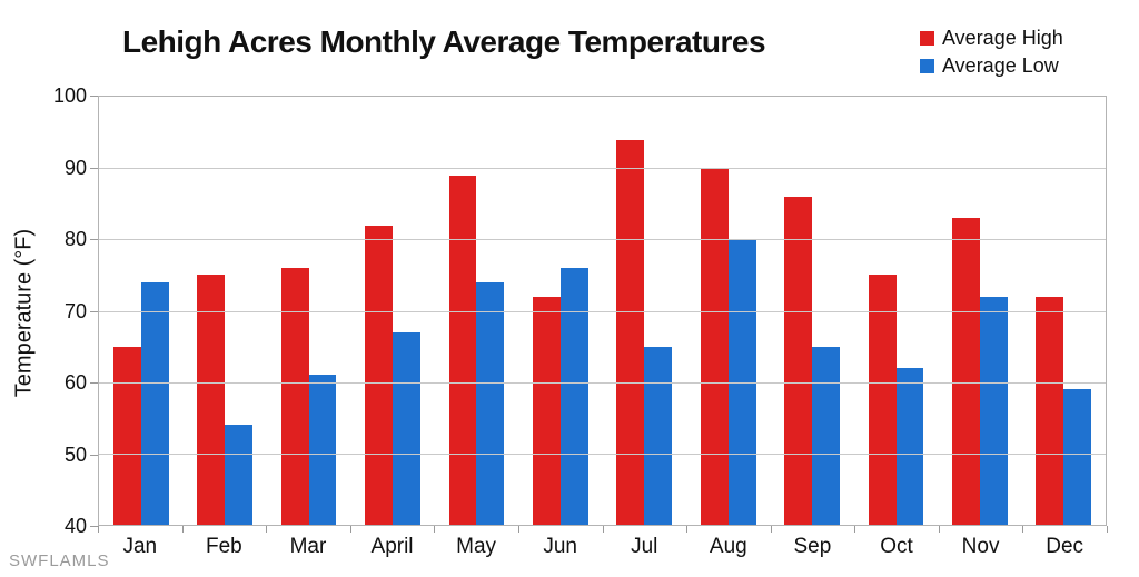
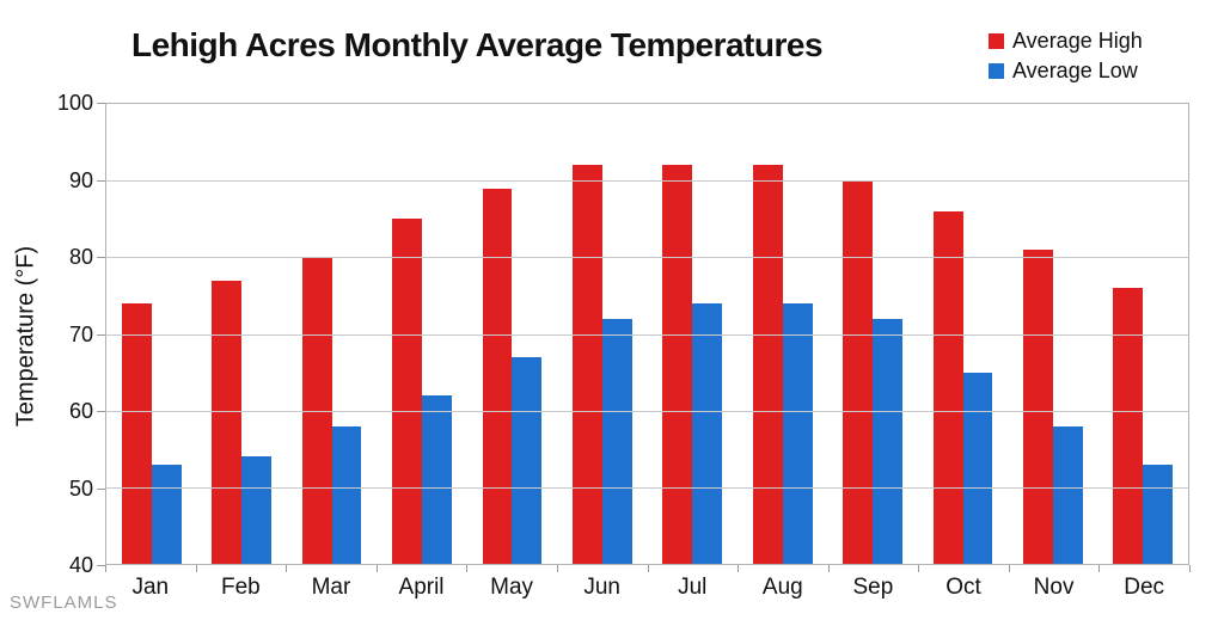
Average High/Jan: 65 -> 74
Average Low/Jan: 74 -> 53
Average High/Feb: 75 -> 77
Average High/Mar: 76 -> 80
Average Low/Mar: 61 -> 58
Average High/April: 82 -> 85
Average Low/April: 67 -> 62
Average Low/May: 74 -> 67
Average High/Jun: 72 -> 92
Average Low/Jun: 76 -> 72
Average High/Jul: 94 -> 92
Average Low/Jul: 65 -> 74
Average High/Aug: 90 -> 92
Average Low/Aug: 80 -> 74
Average High/Sep: 86 -> 90
Average Low/Sep: 65 -> 72
Average High/Oct: 75 -> 86
Average Low/Oct: 62 -> 65
Average High/Nov: 83 -> 81
Average Low/Nov: 72 -> 58
Average High/Dec: 72 -> 76
Average Low/Dec: 59 -> 53
